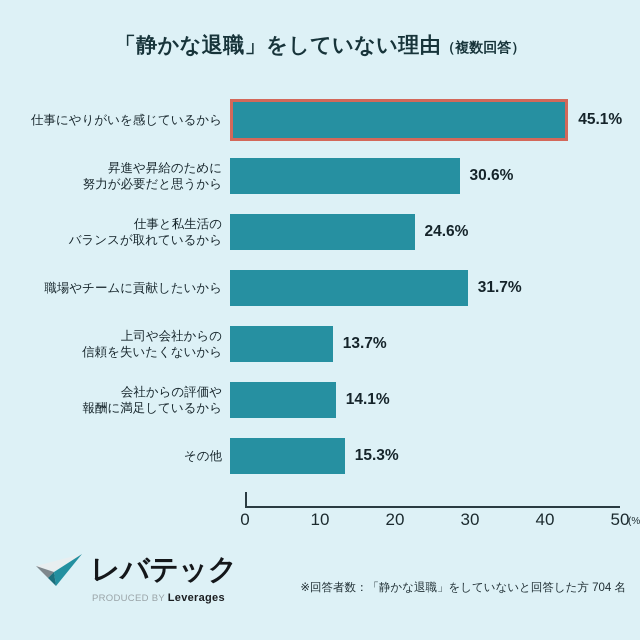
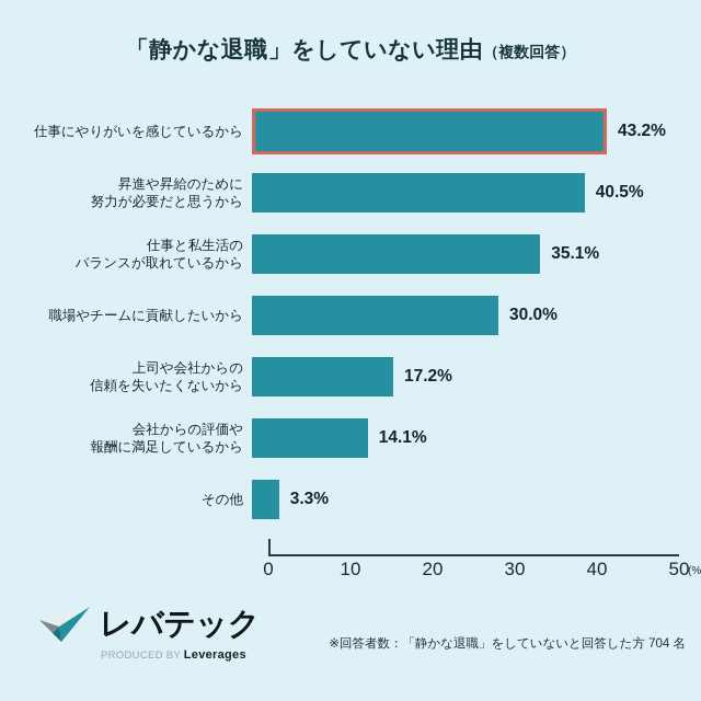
仕事にやりがいを感じているから: 45.1% -> 43.2%
昇進や昇給のために 努力が必要だと思うから: 30.6% -> 40.5%
仕事と私生活の バランスが取れているから: 24.6% -> 35.1%
職場やチームに貢献したいから: 31.7% -> 30.0%
上司や会社からの 信頼を失いたくないから: 13.7% -> 17.2%
その他: 15.3% -> 3.3%
